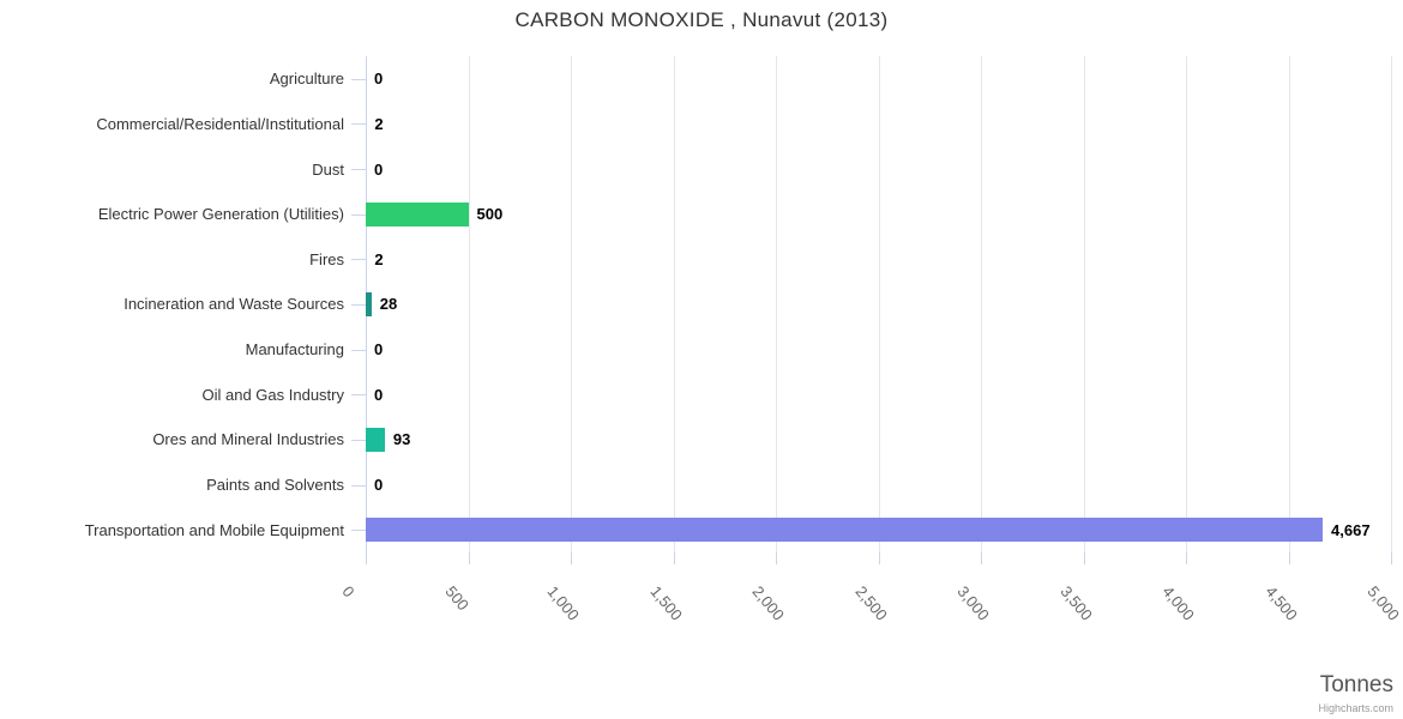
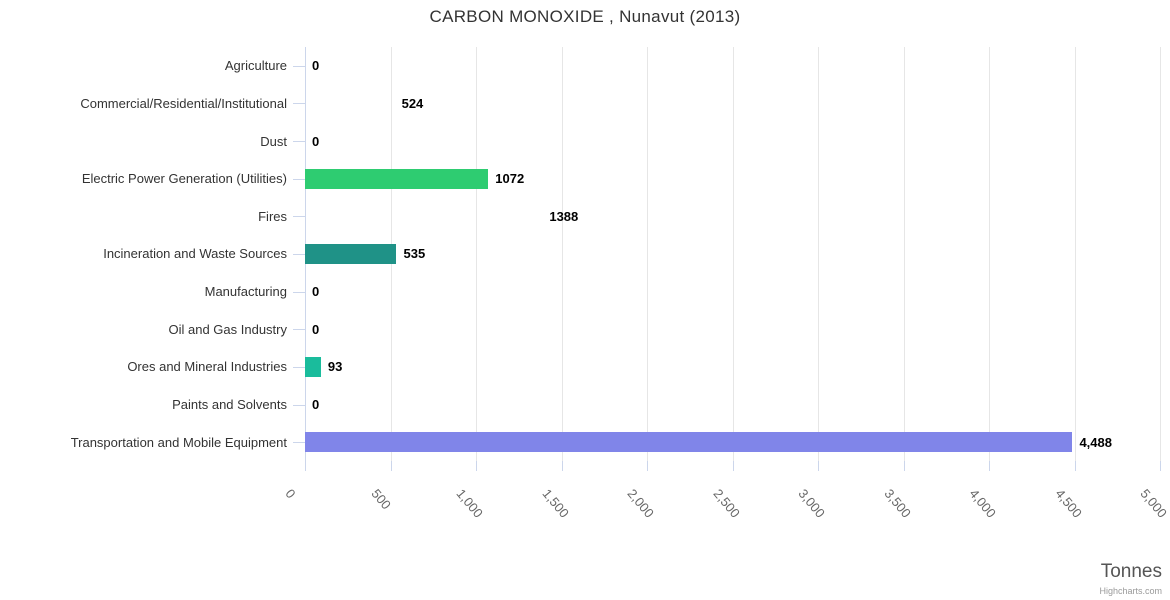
Commercial/Residential/Institutional: 2 -> 524
Electric Power Generation (Utilities): 500 -> 1072
Fires: 2 -> 1388
Incineration and Waste Sources: 28 -> 535
Transportation and Mobile Equipment: 4,667 -> 4,488
